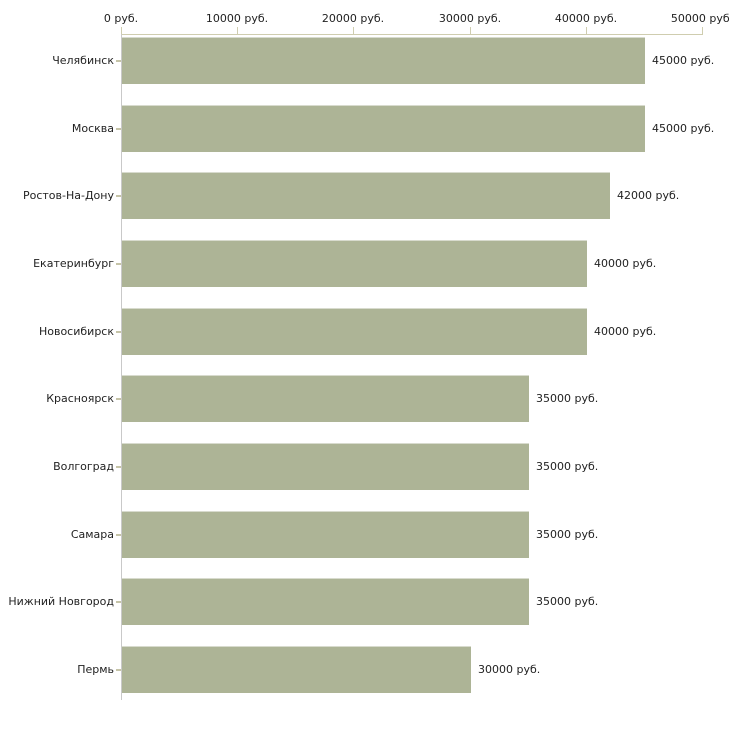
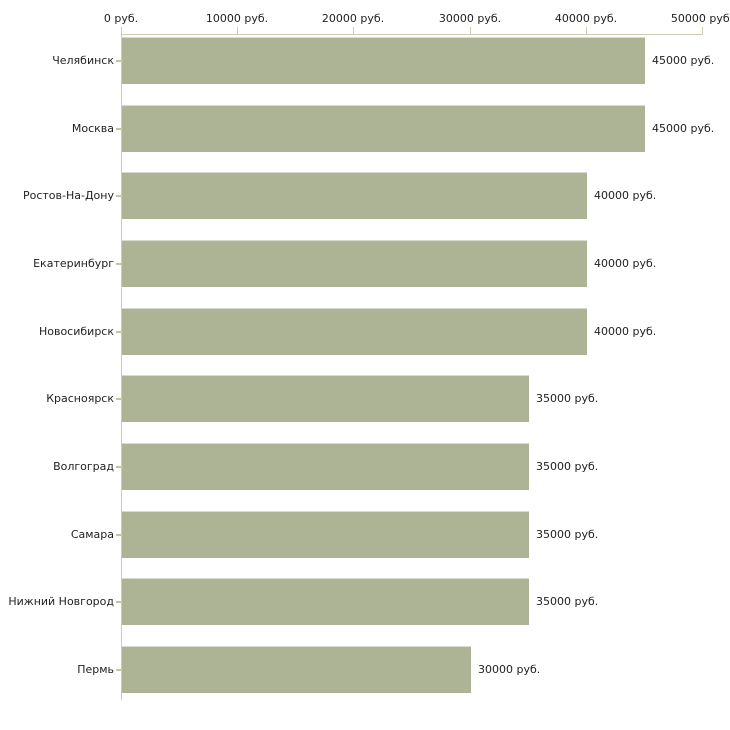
Ростов-На-Дону: 42000 -> 40000
